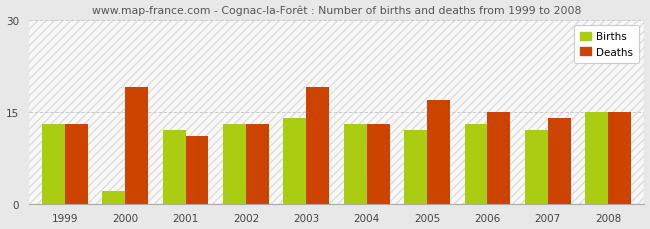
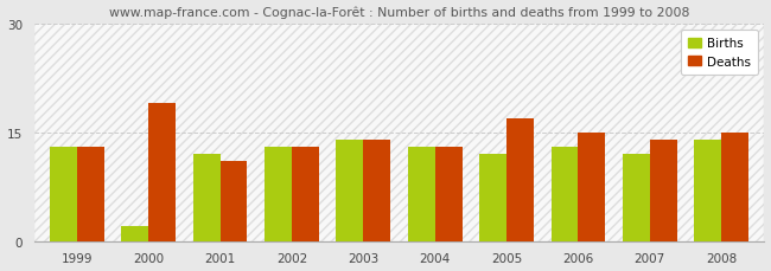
Deaths/2003: 19 -> 14
Births/2008: 15 -> 14
